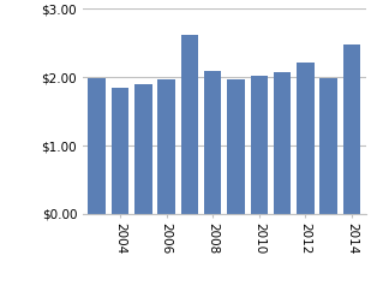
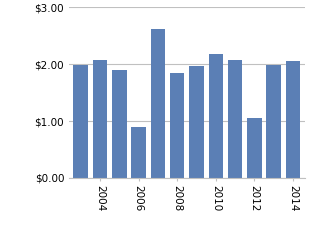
2004: $1.84 -> $2.08
2006: $1.97 -> $0.90
2008: $2.10 -> $1.84
2010: $2.02 -> $2.18
2012: $2.22 -> $1.06
2014: $2.48 -> $2.06
